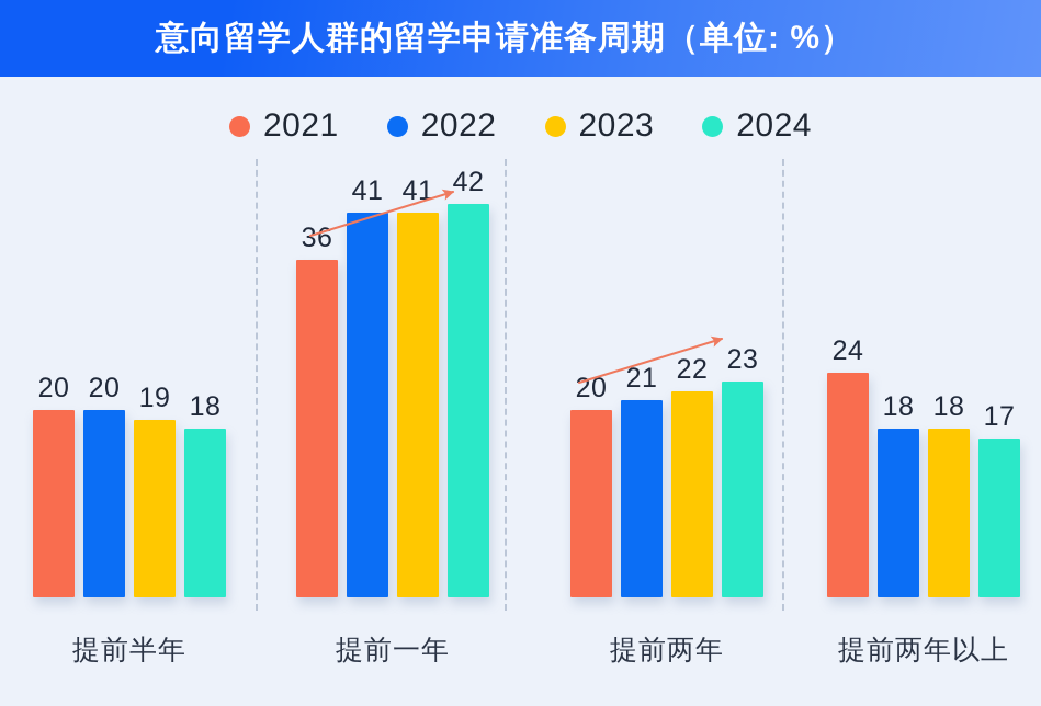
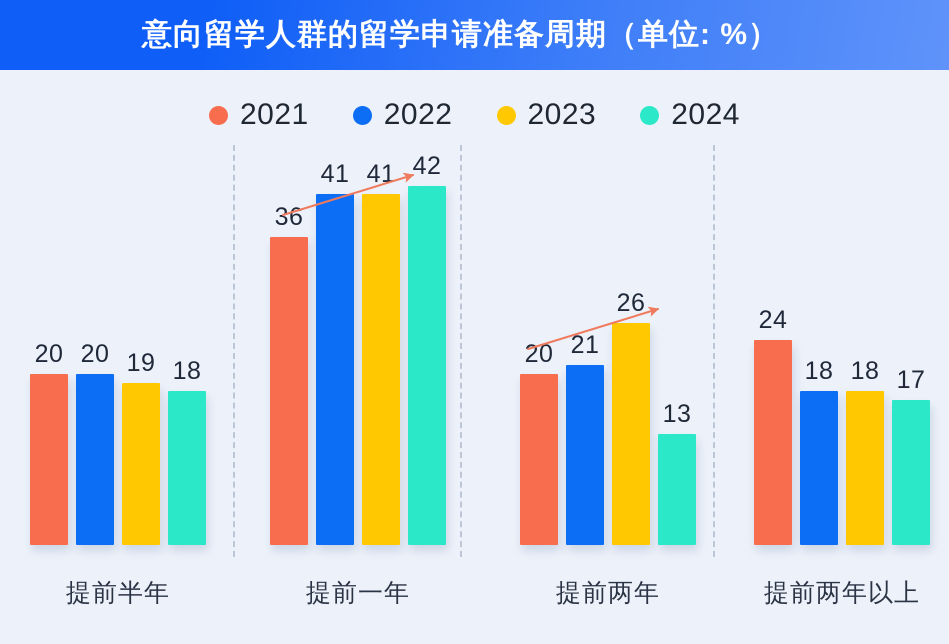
2023/提前两年: 22 -> 26
2024/提前两年: 23 -> 13
